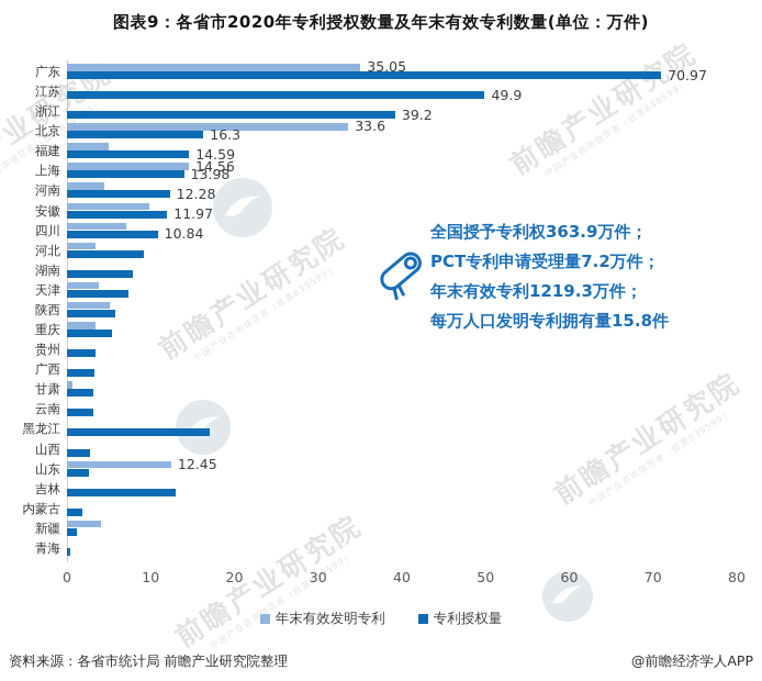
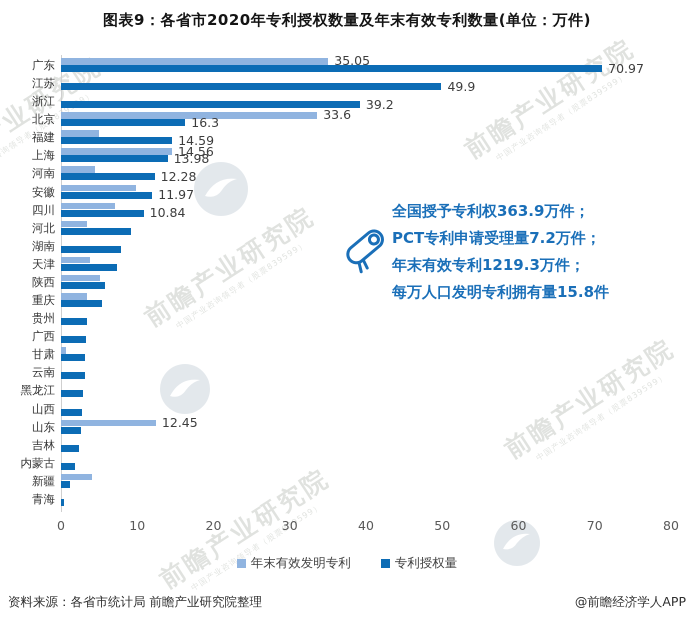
专利授权量/黑龙江: 17 -> 3
专利授权量/吉林: 13 -> 2
